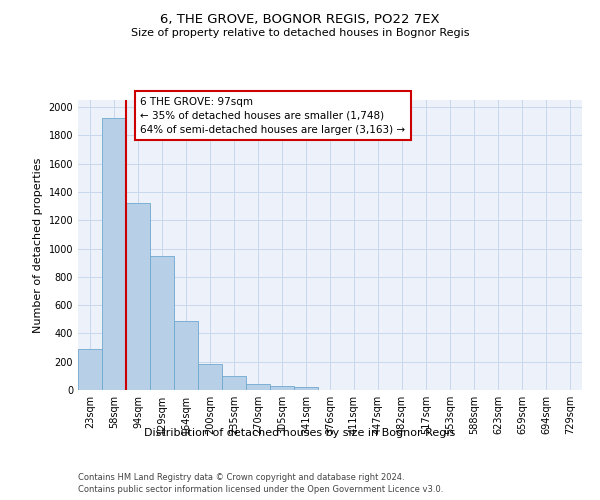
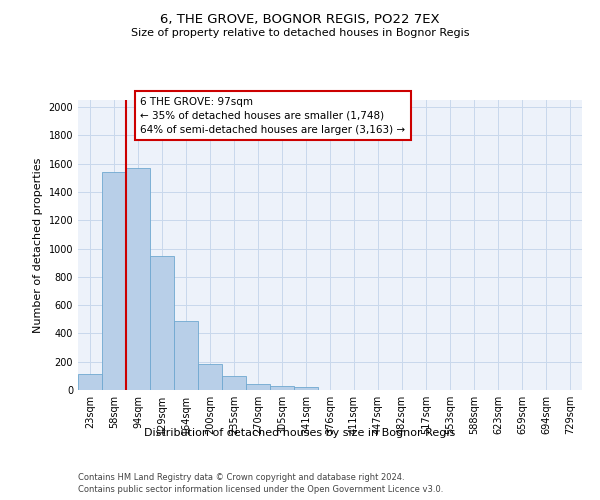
23sqm: 290 -> 110
58sqm: 1920 -> 1540
94sqm: 1320 -> 1570
